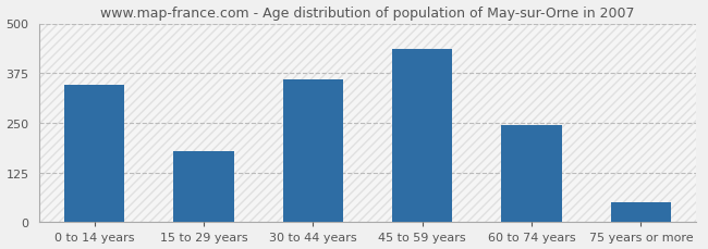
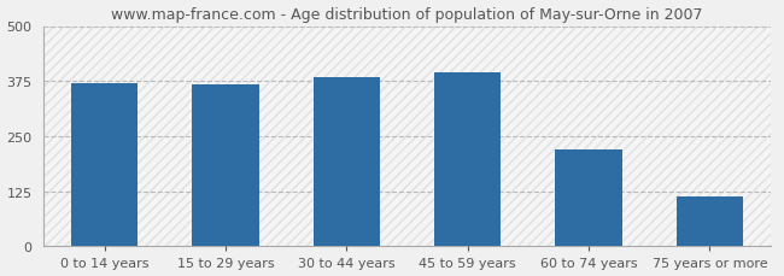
0 to 14 years: 345 -> 370
15 to 29 years: 180 -> 367
30 to 44 years: 360 -> 383
45 to 59 years: 435 -> 395
60 to 74 years: 245 -> 220
75 years or more: 50 -> 113
